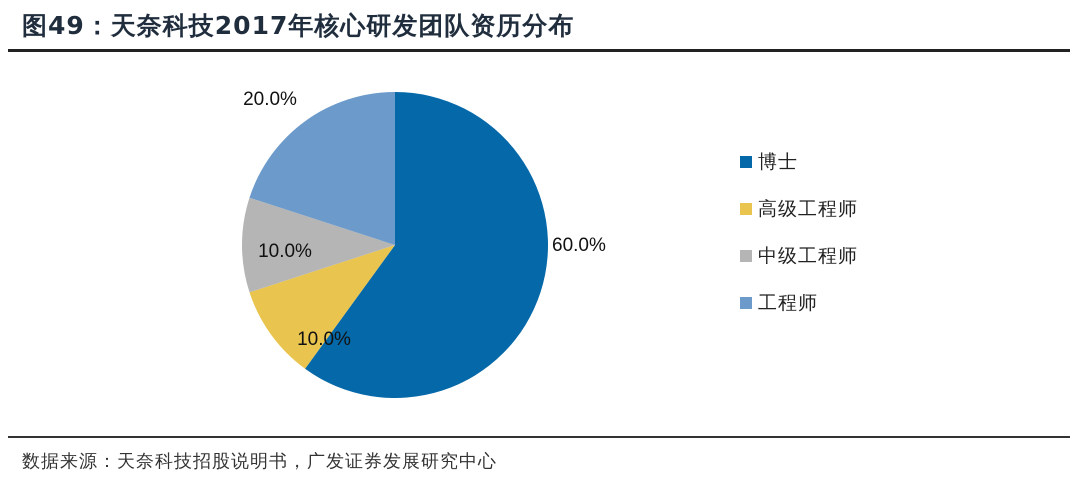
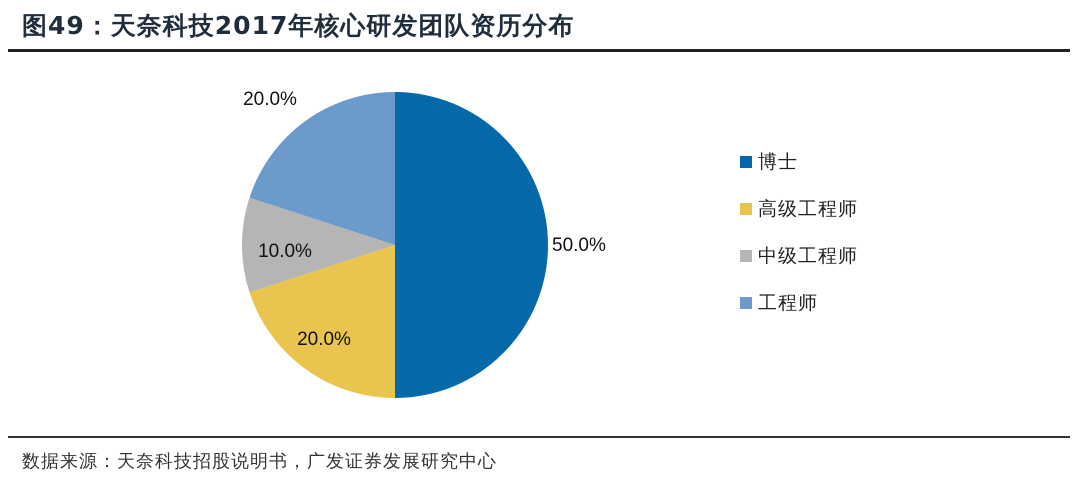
博士: 60.0% -> 50.0%
高级工程师: 10.0% -> 20.0%
